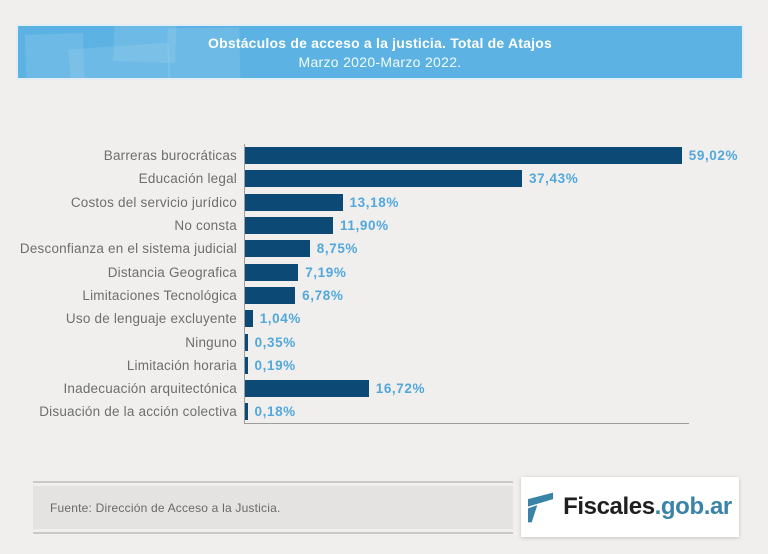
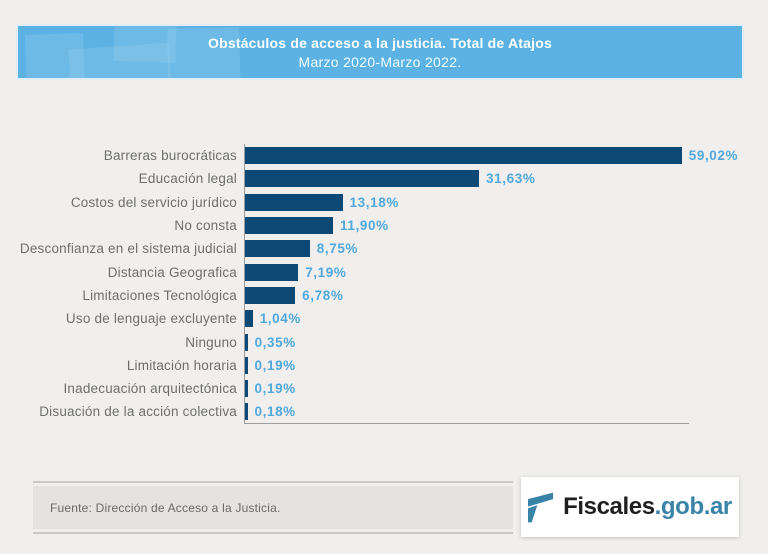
Educación legal: 37,43% -> 31,63%
Inadecuación arquitectónica: 16,72% -> 0,19%
